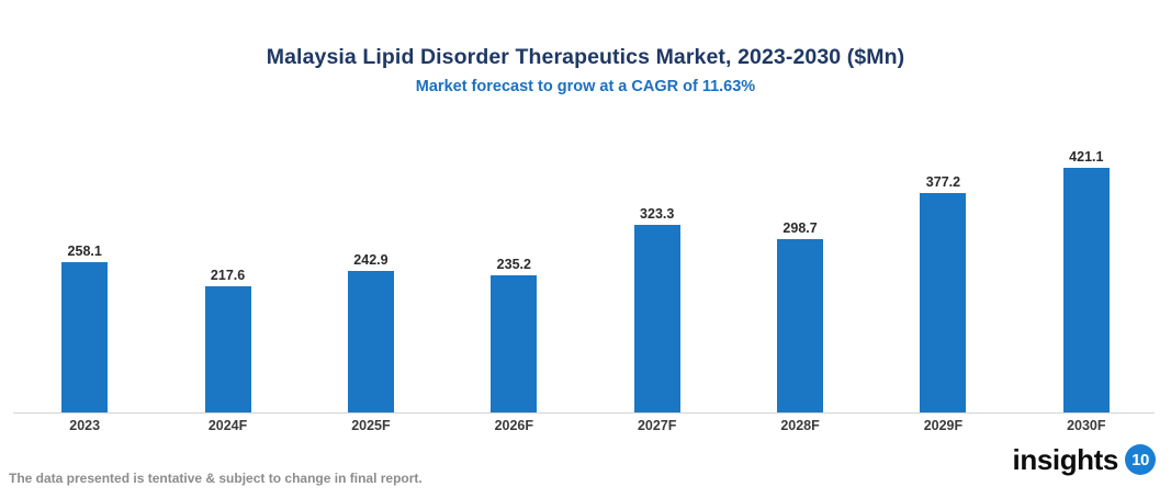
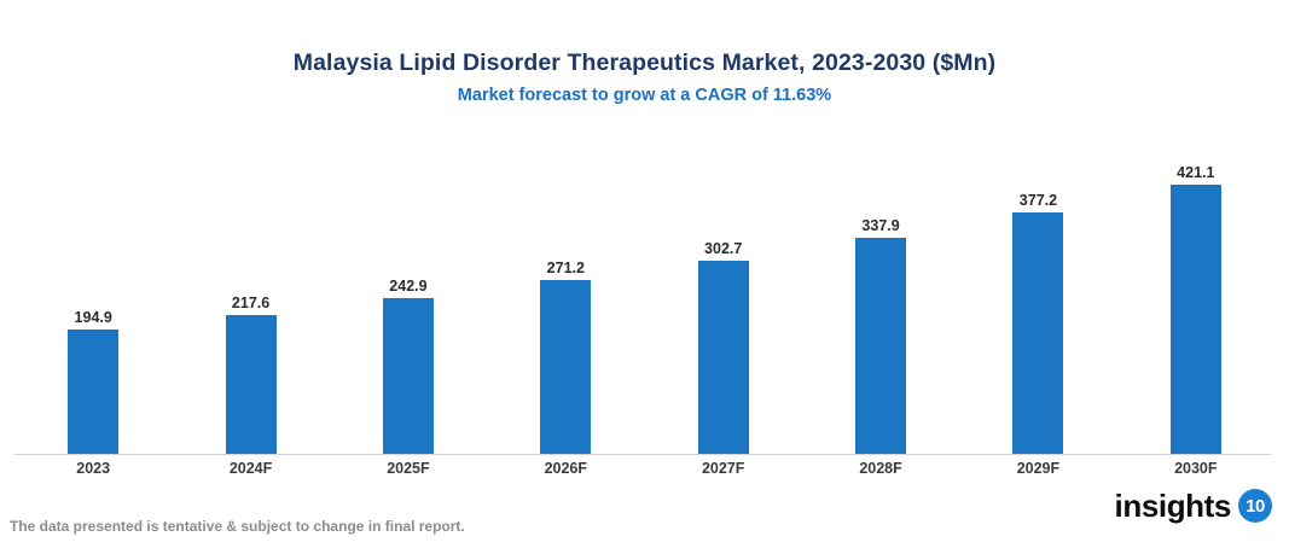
2023: 258.1 -> 194.9
2026F: 235.2 -> 271.2
2027F: 323.3 -> 302.7
2028F: 298.7 -> 337.9
